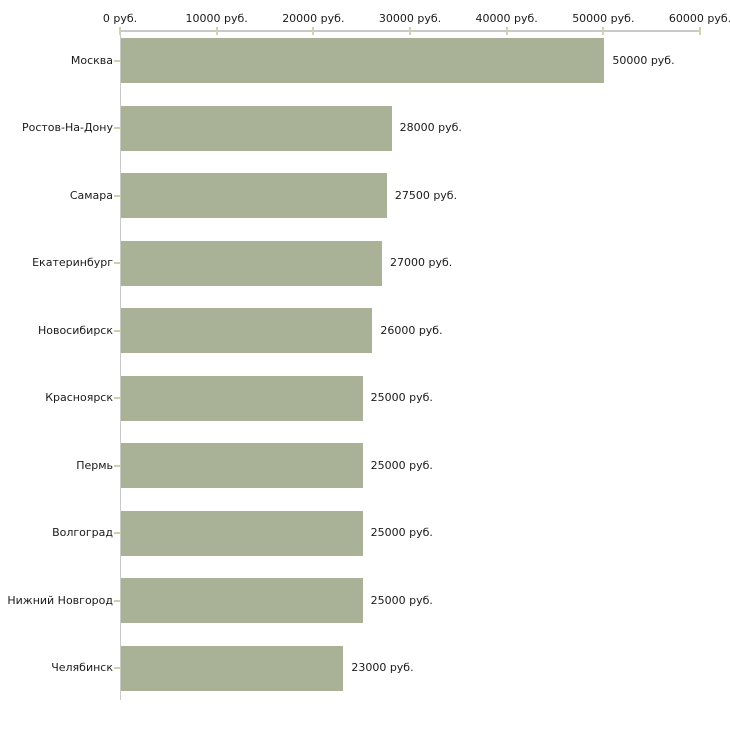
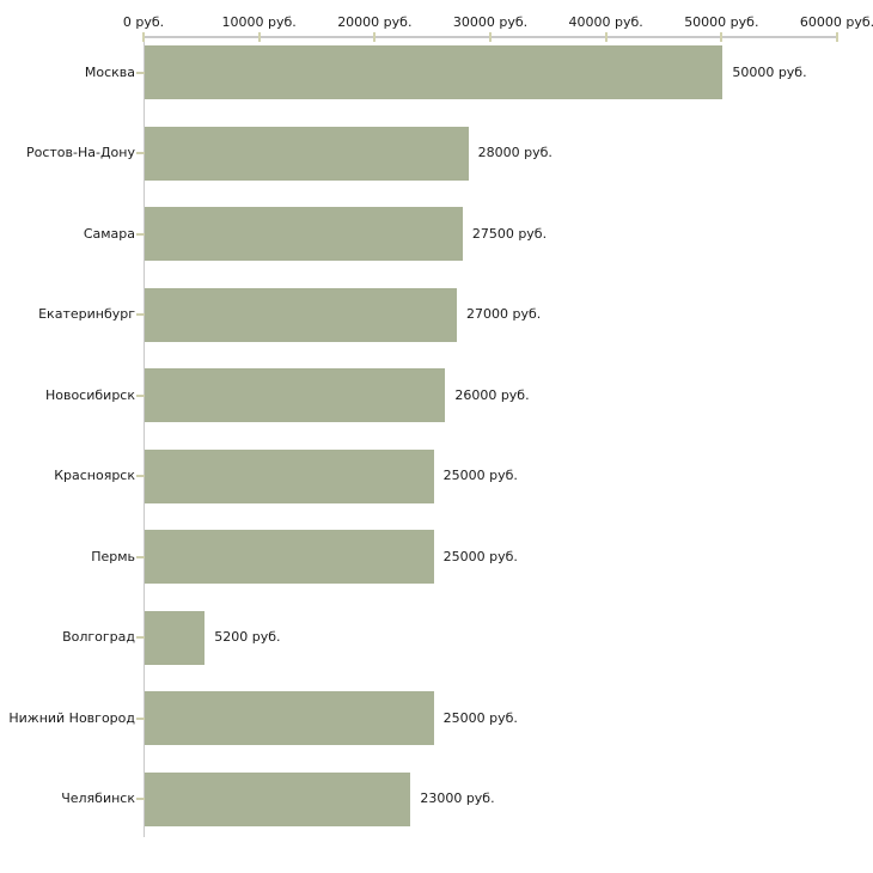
Волгоград: 25000 -> 5200
